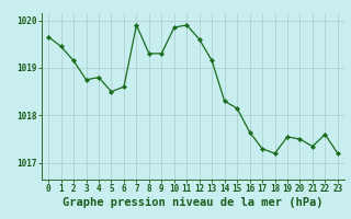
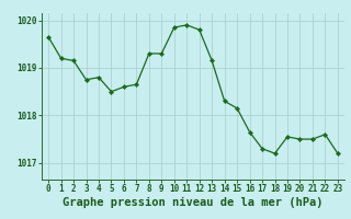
1: 1019.45 -> 1019.20
7: 1019.90 -> 1018.65
12: 1019.60 -> 1019.80
21: 1017.35 -> 1017.50
